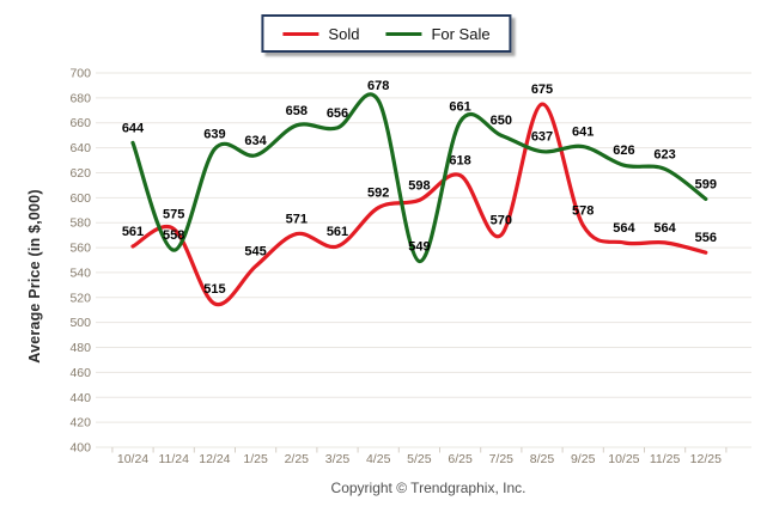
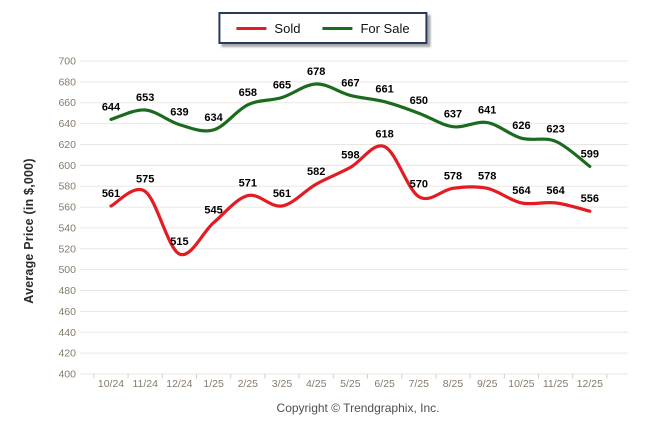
For Sale/11/24: 558 -> 653
For Sale/3/25: 656 -> 665
Sold/4/25: 592 -> 582
For Sale/5/25: 549 -> 667
Sold/8/25: 675 -> 578
